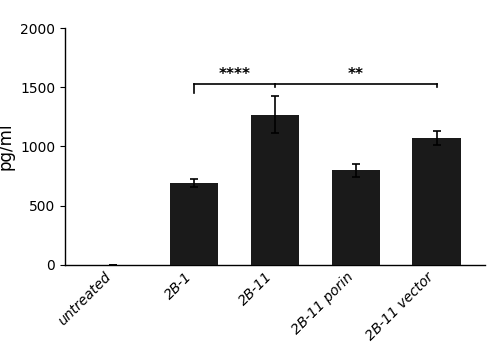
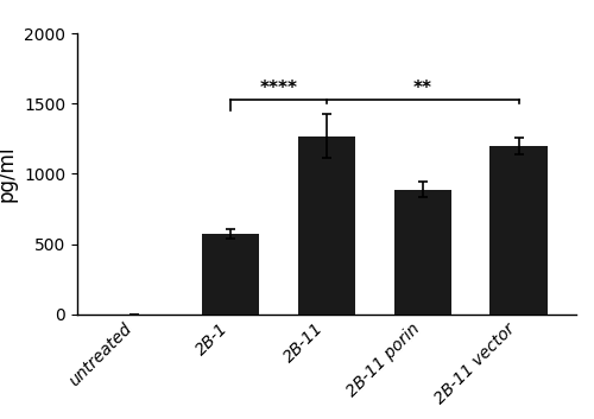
2B-1: 690 -> 570
2B-11 porin: 800 -> 890
2B-11 vector: 1070 -> 1200
